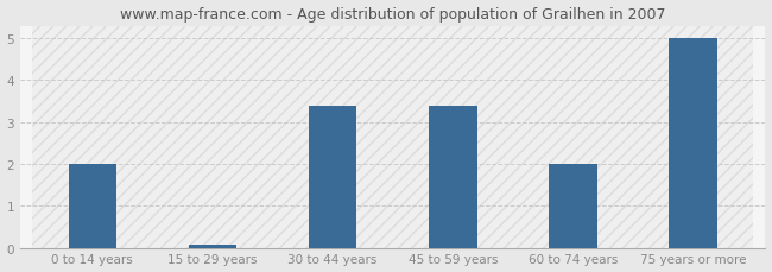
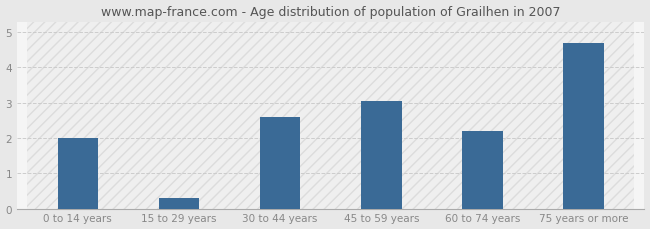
15 to 29 years: 0.08 -> 0.30
30 to 44 years: 3.40 -> 2.60
45 to 59 years: 3.40 -> 3.05
60 to 74 years: 2.00 -> 2.20
75 years or more: 5.00 -> 4.70
